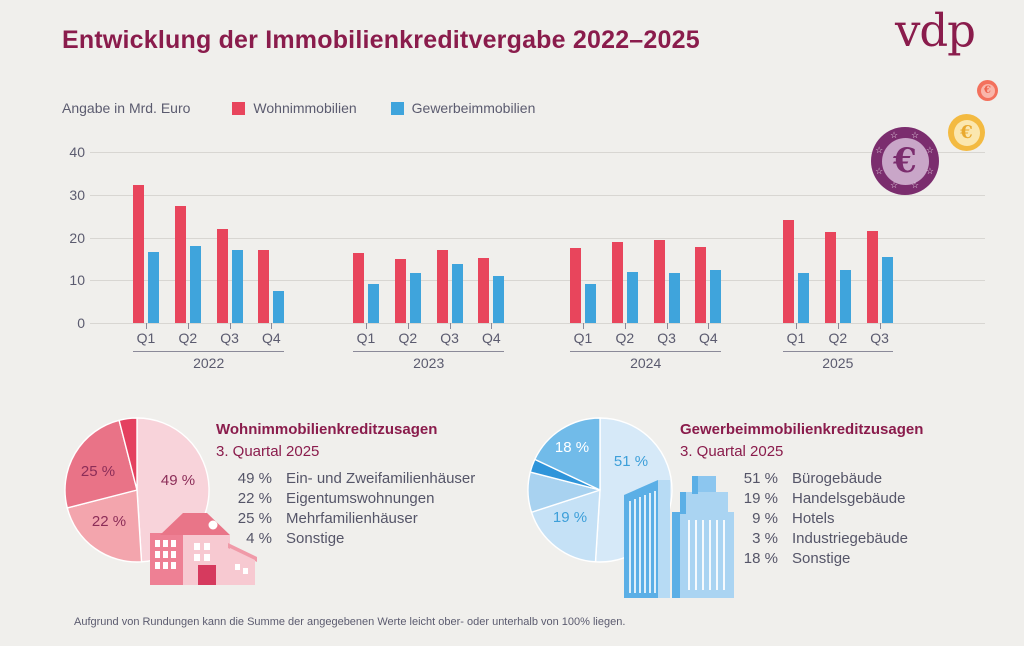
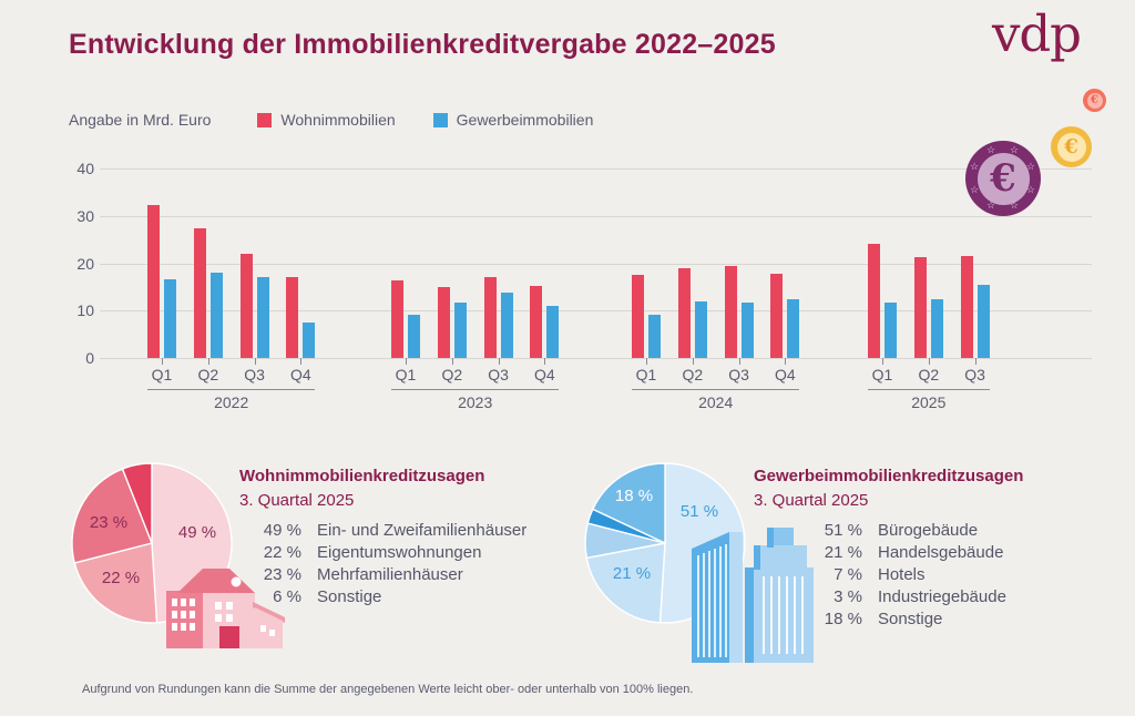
Wohnimmobilienkreditzusagen/Mehrfamilienhäuser: 25 -> 23
Wohnimmobilienkreditzusagen/Sonstige: 4 -> 6
Gewerbeimmobilienkreditzusagen/Handelsgebäude: 19 -> 21
Gewerbeimmobilienkreditzusagen/Hotels: 9 -> 7
